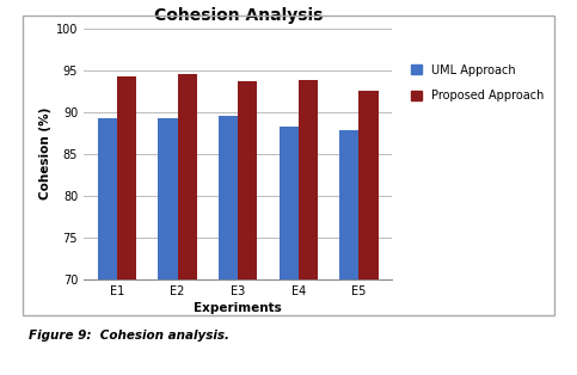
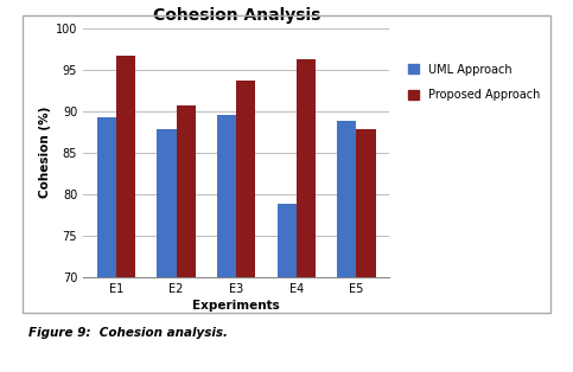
Proposed Approach/E1: 94.2 -> 96.6
UML Approach/E2: 89.2 -> 87.8
Proposed Approach/E2: 94.5 -> 90.6
UML Approach/E4: 88.3 -> 78.8
Proposed Approach/E4: 93.8 -> 96.2
UML Approach/E5: 87.8 -> 88.8
Proposed Approach/E5: 92.5 -> 87.8
